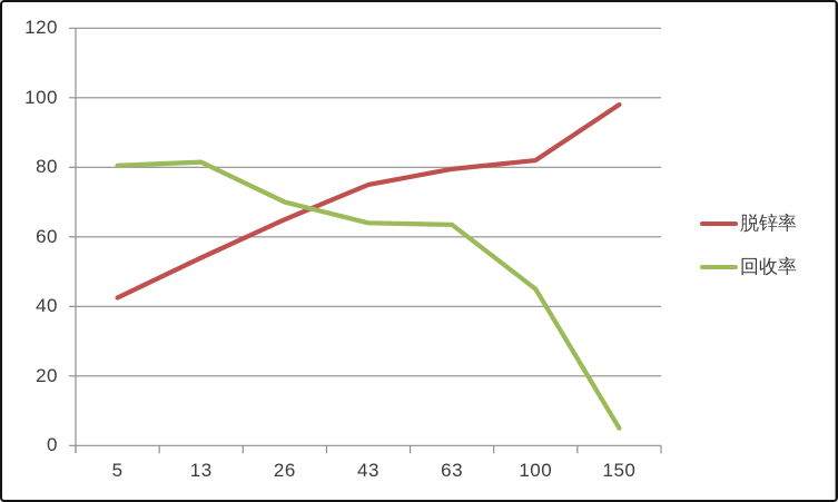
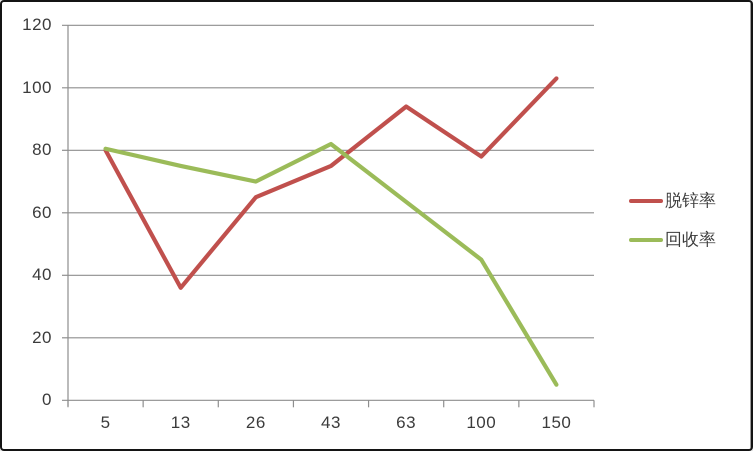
脱锌率/5: 42 -> 80
脱锌率/13: 54 -> 36
回收率/13: 82 -> 75
回收率/43: 64 -> 82
脱锌率/63: 80 -> 94
脱锌率/100: 82 -> 78
脱锌率/150: 98 -> 103
